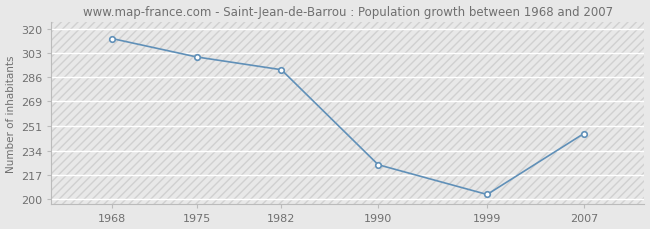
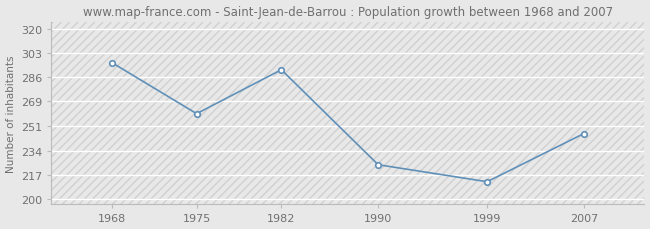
1968: 313 -> 296
1975: 300 -> 260
1999: 203 -> 212
